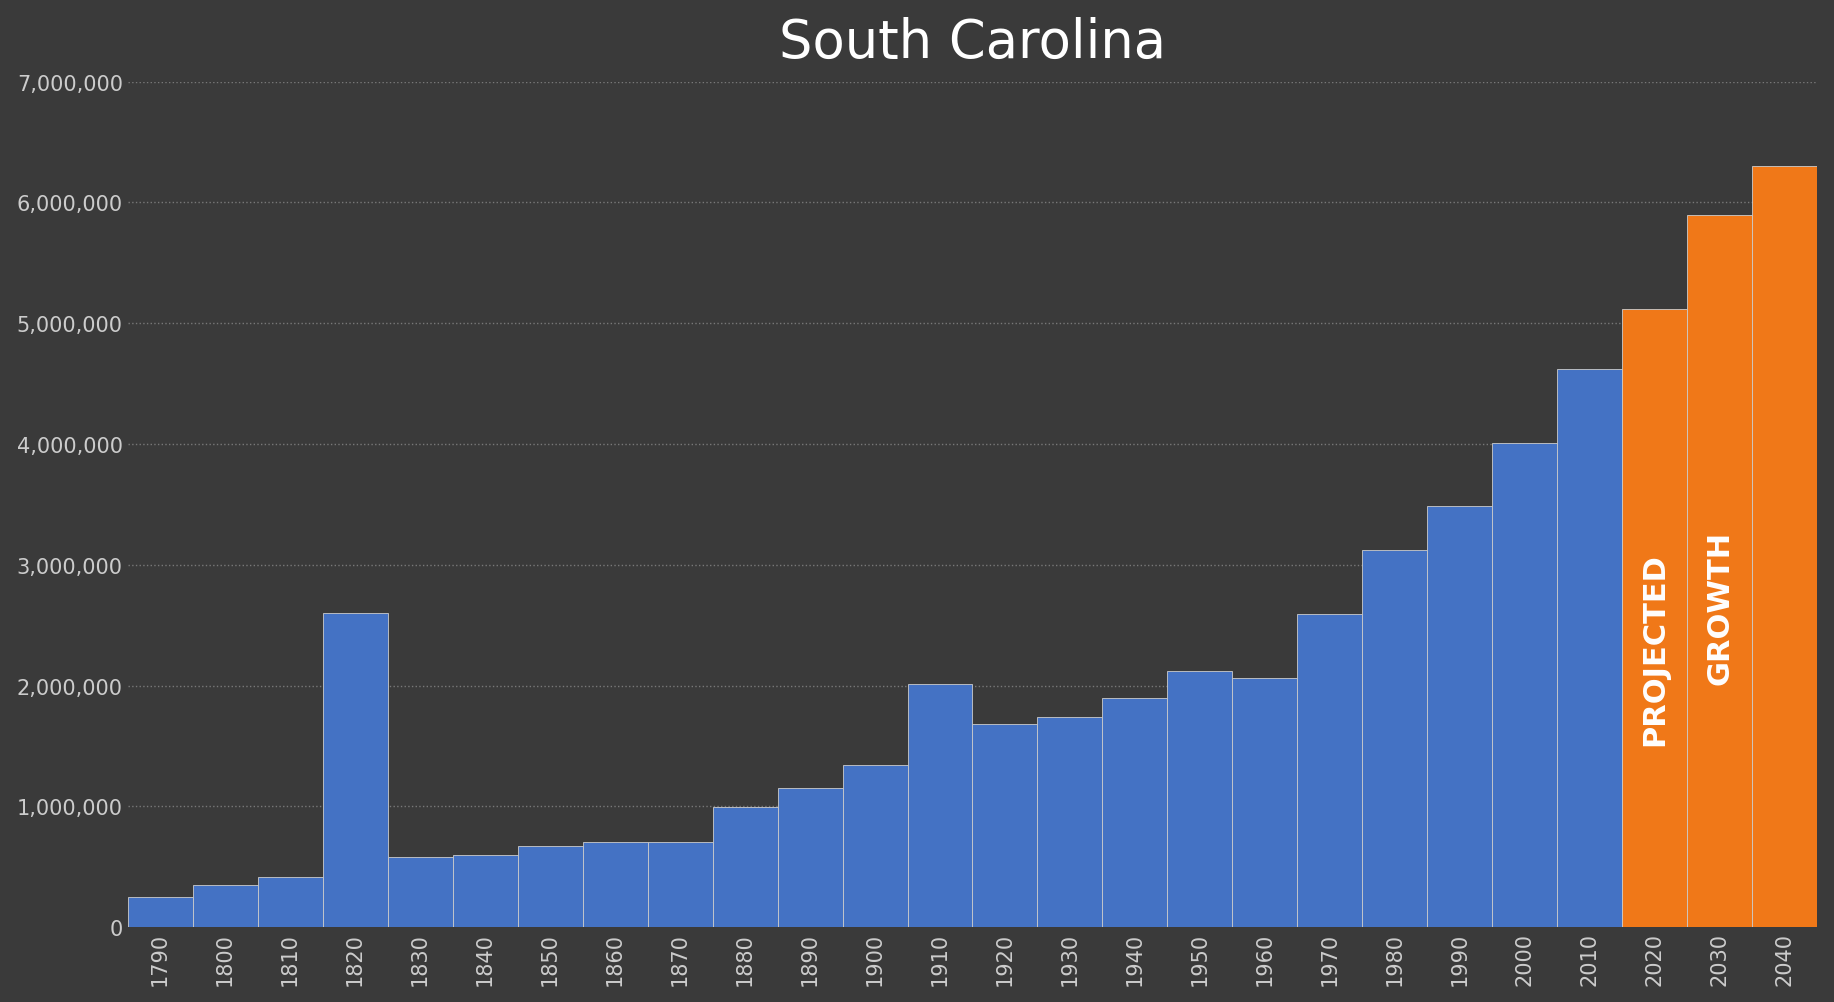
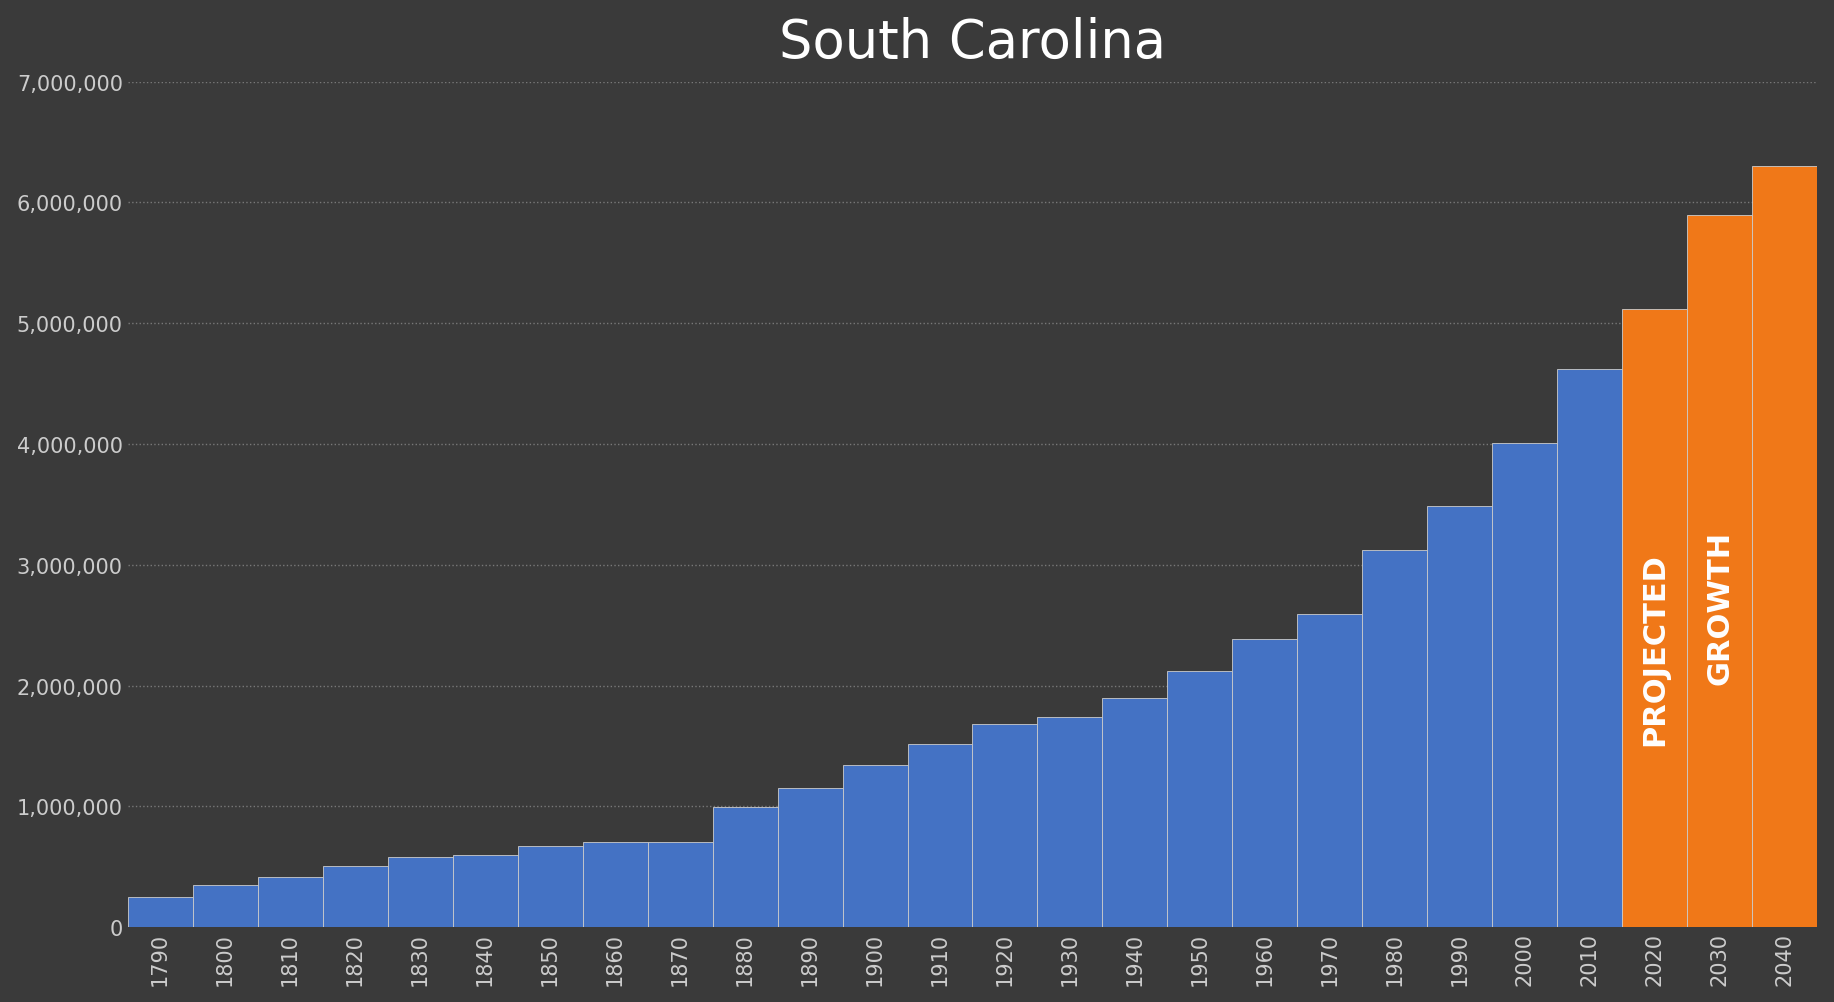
1820: 2,600,000 -> 500,000
1910: 2,010,000 -> 1,520,000
1960: 2,060,000 -> 2,380,000
